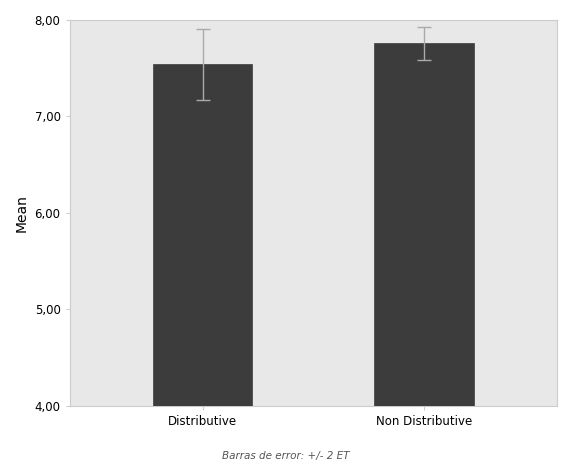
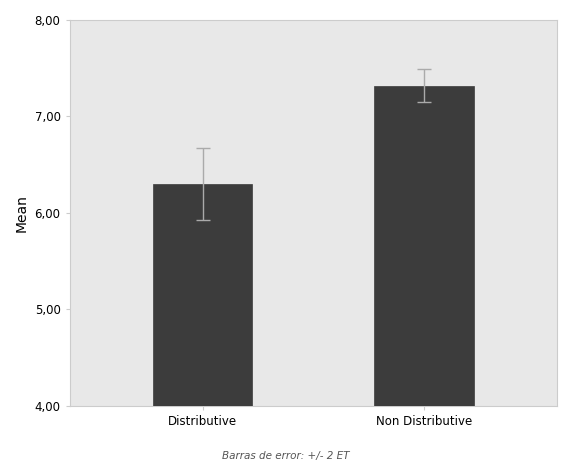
Distributive: 7,54 -> 6,30
Non Distributive: 7,76 -> 7,32
